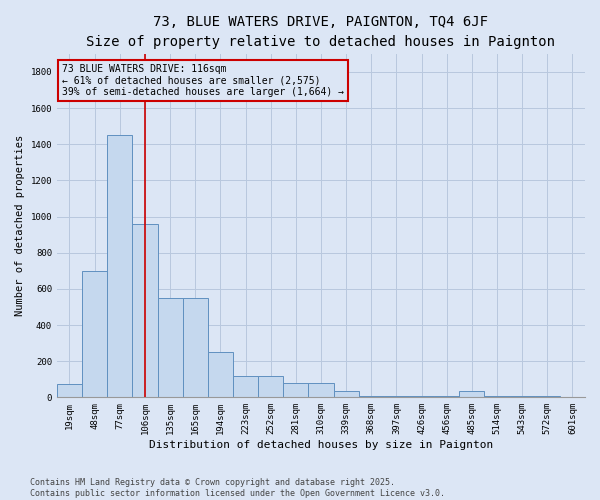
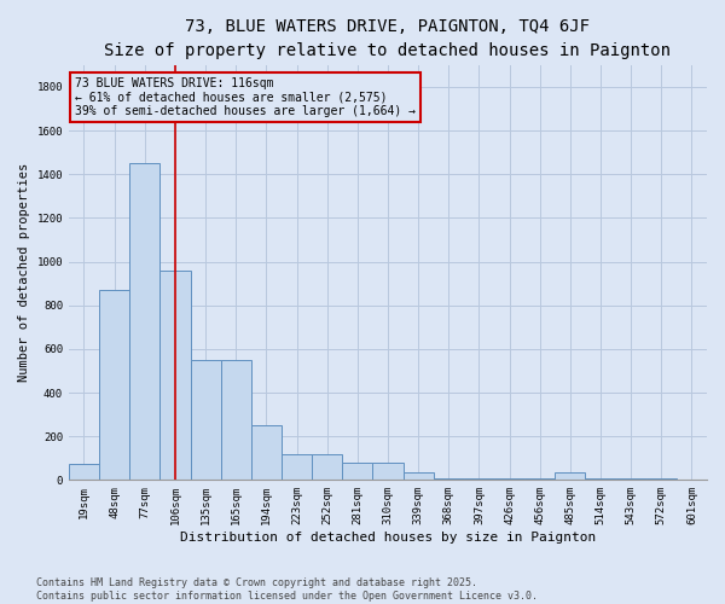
48sqm: 700 -> 870
